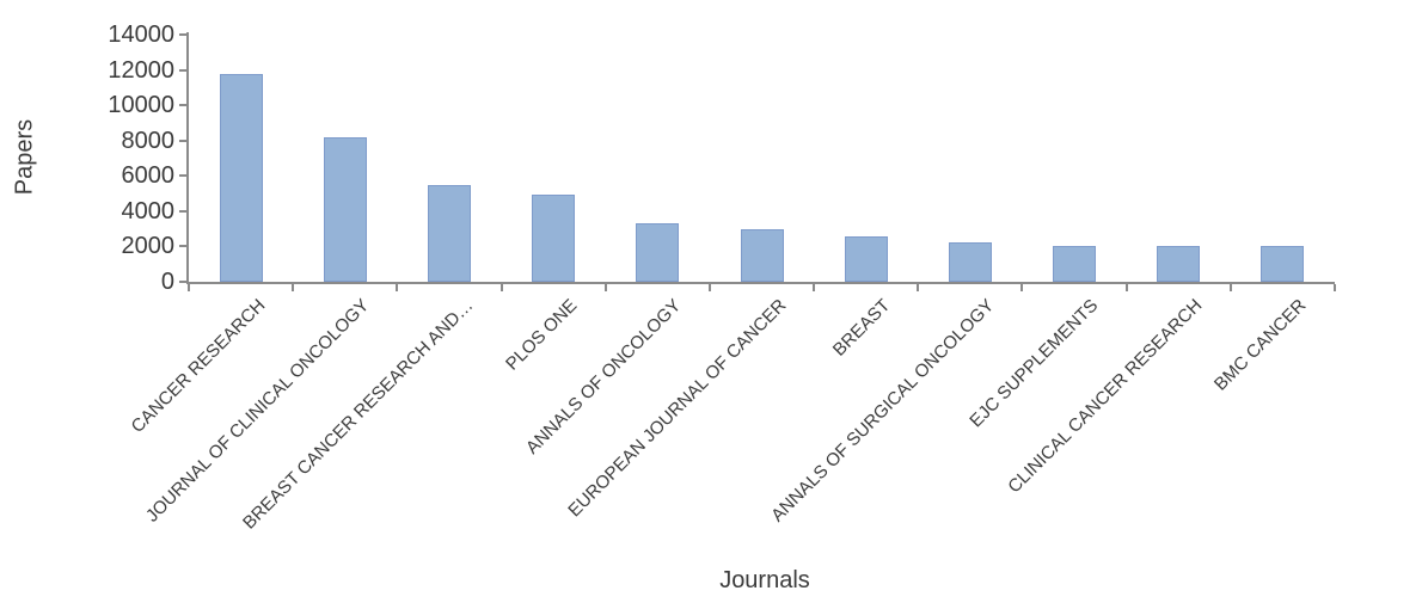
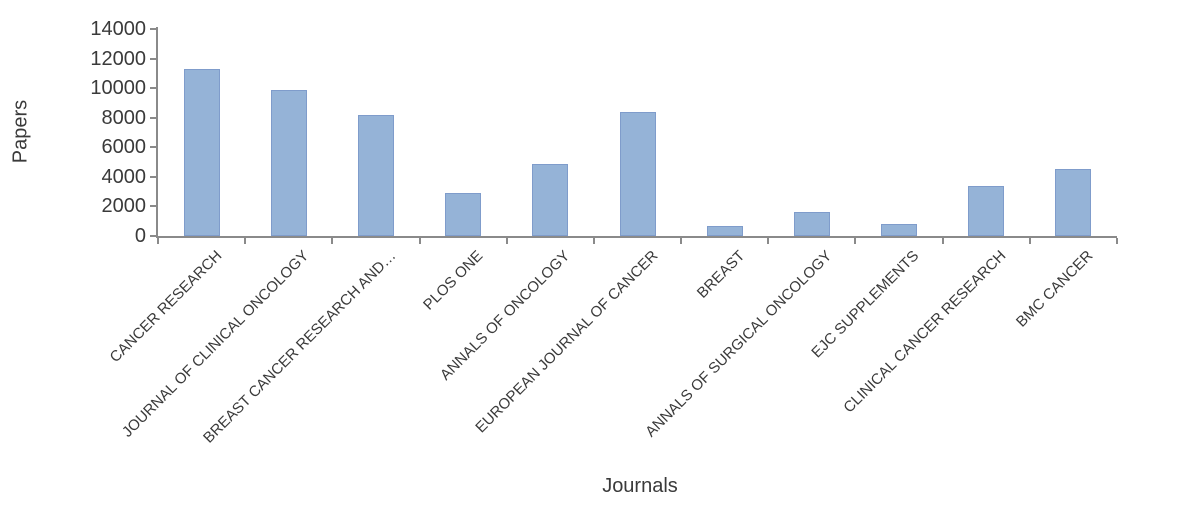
CANCER RESEARCH: 11800 -> 11300
JOURNAL OF CLINICAL ONCOLOGY: 8200 -> 9900
BREAST CANCER RESEARCH AND…: 5500 -> 8200
PLOS ONE: 5000 -> 2900
ANNALS OF ONCOLOGY: 3300 -> 4900
EUROPEAN JOURNAL OF CANCER: 3000 -> 8400
BREAST: 2600 -> 700
ANNALS OF SURGICAL ONCOLOGY: 2200 -> 1600
EJC SUPPLEMENTS: 2000 -> 800
CLINICAL CANCER RESEARCH: 2000 -> 3400
BMC CANCER: 2000 -> 4500
